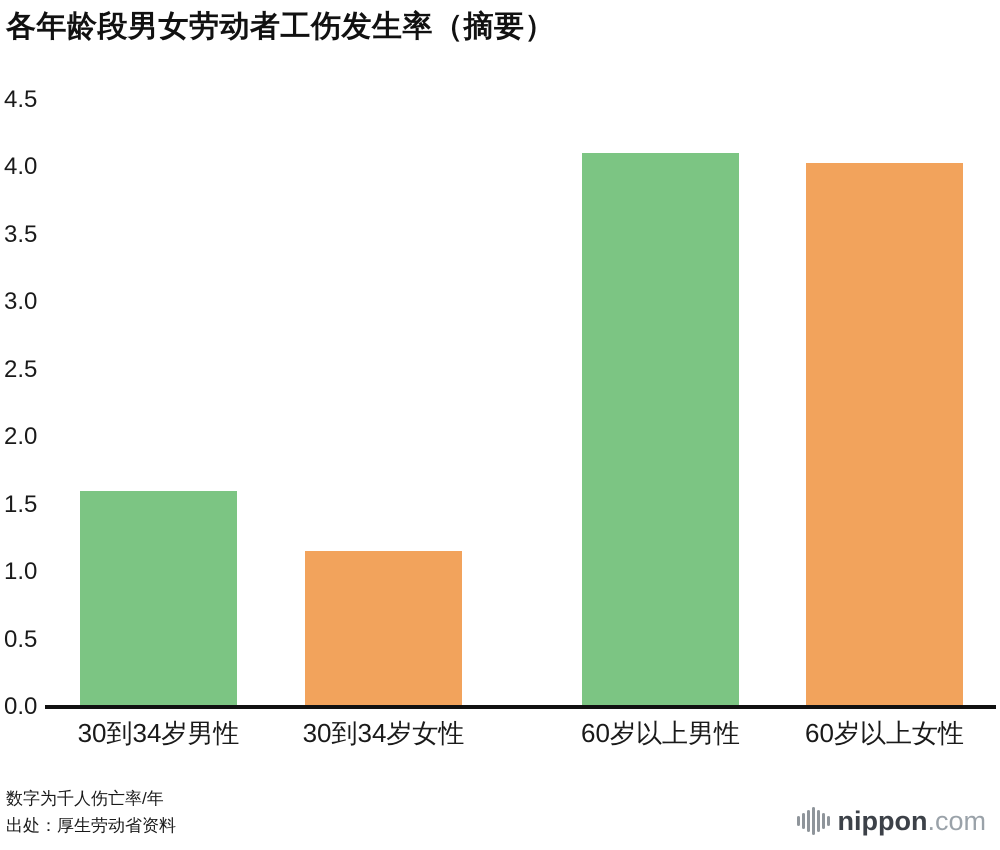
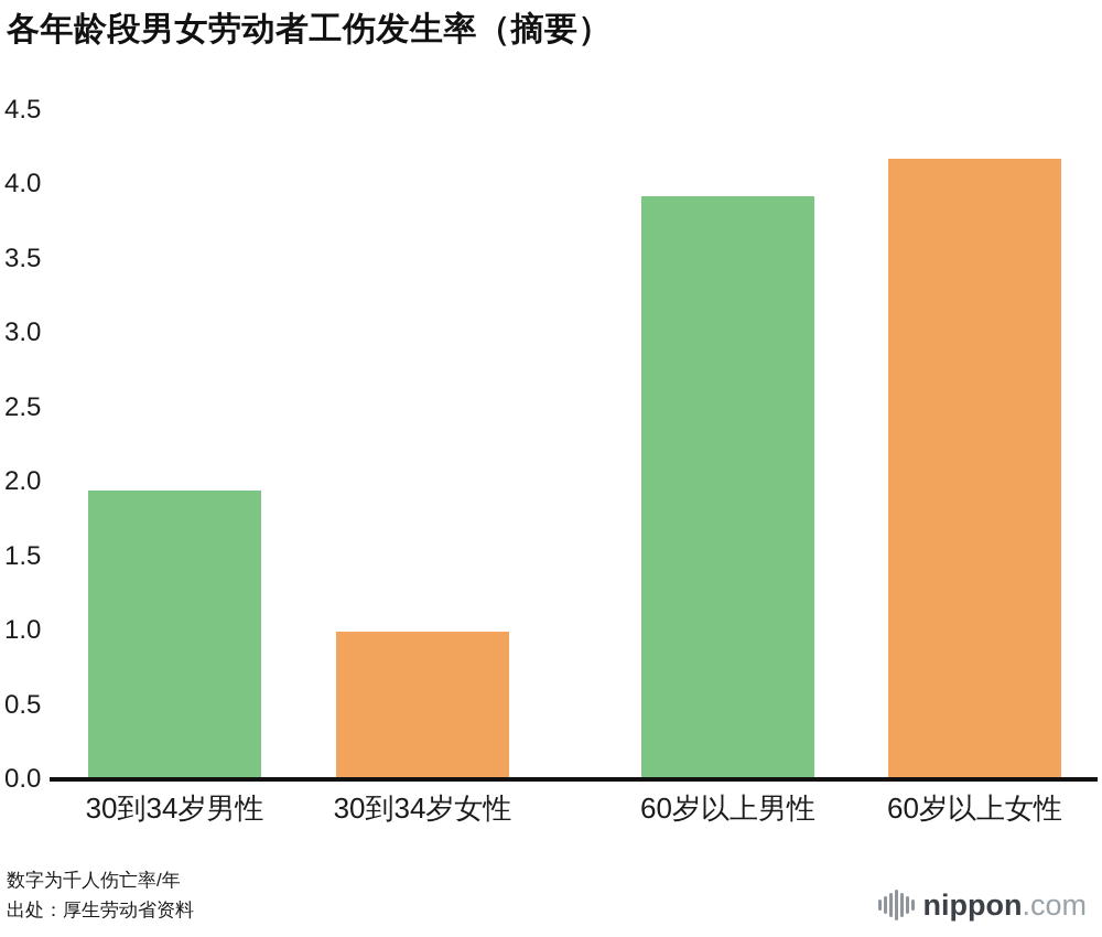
30到34岁男性: 1.59 -> 1.93
30到34岁女性: 1.14 -> 0.98
60岁以上男性: 4.09 -> 3.91
60岁以上女性: 4.02 -> 4.16
